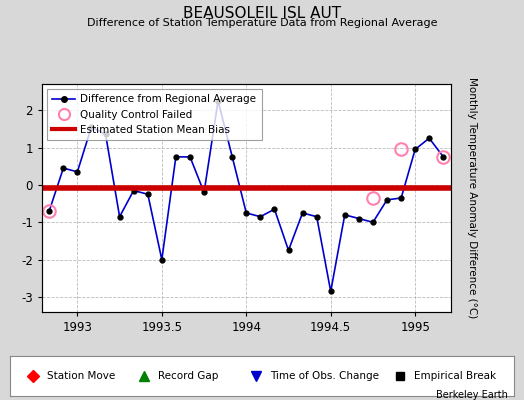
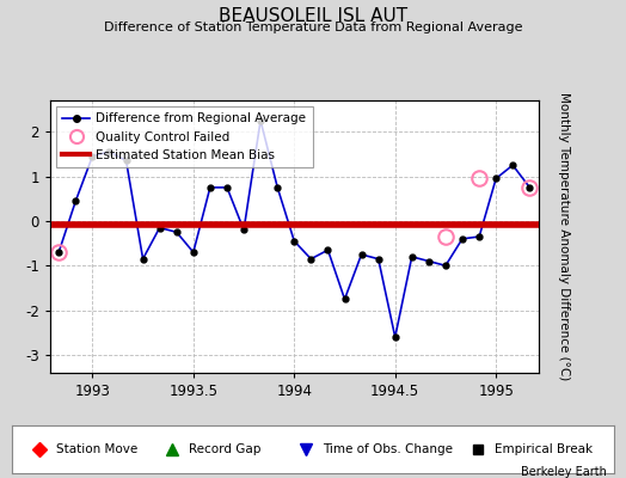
1993: 0.35 -> 1.45
1993.5: -2.00 -> -0.70
1994: -0.75 -> -0.45
1994.5: -2.85 -> -2.60
